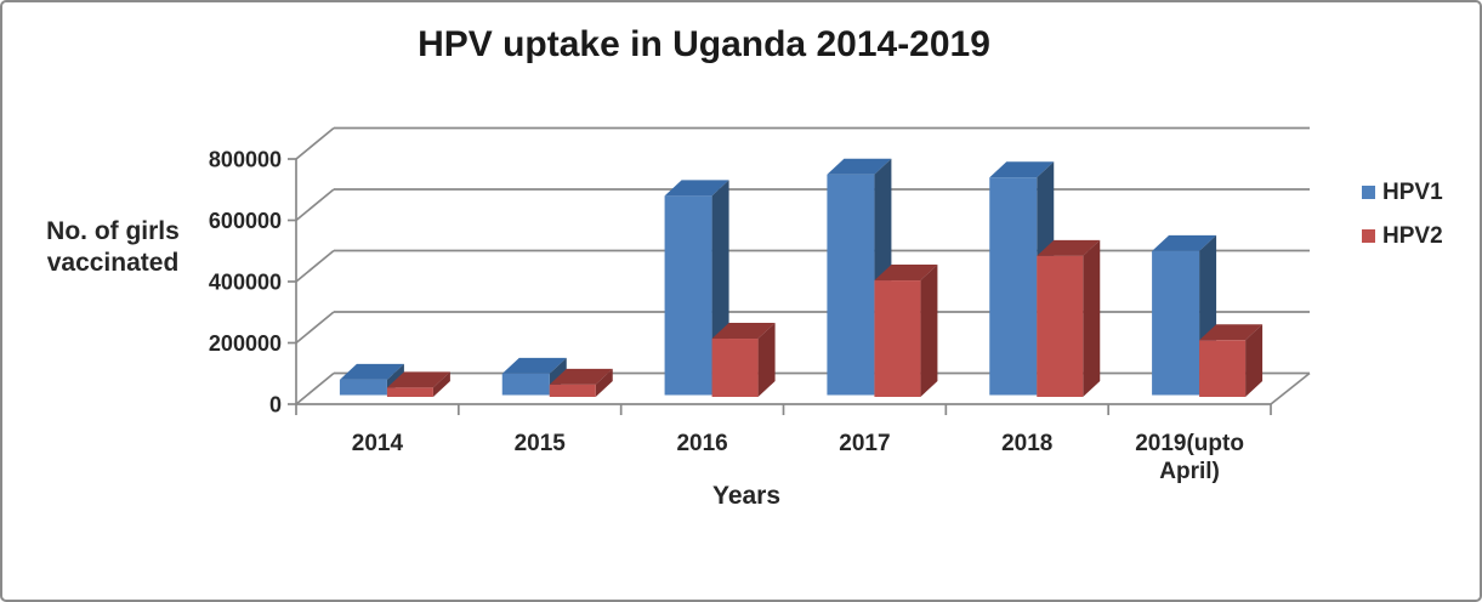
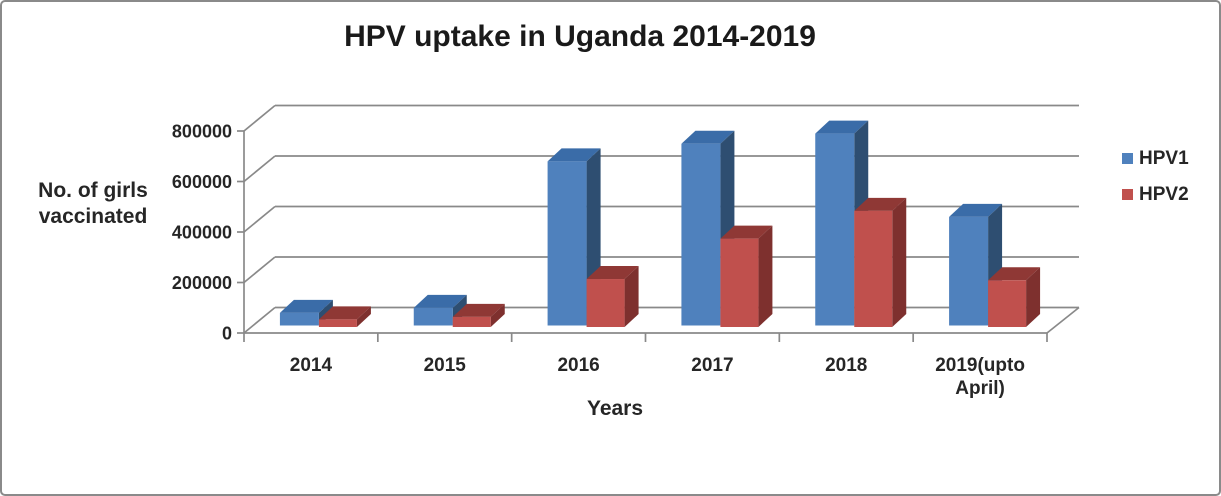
HPV2/2017: 380000 -> 350000
HPV1/2018: 710000 -> 760000
HPV1/2019(upto April): 470000 -> 430000
